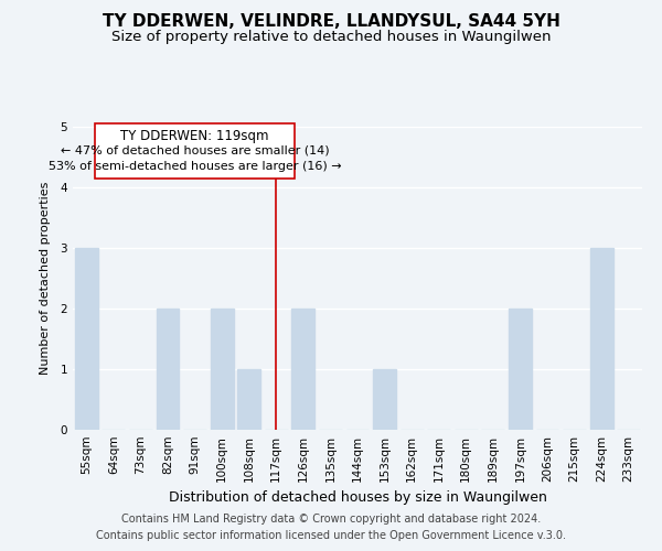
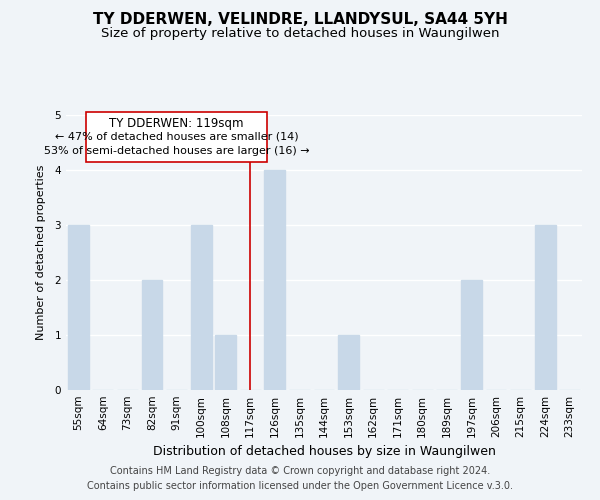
100sqm: 2 -> 3
126sqm: 2 -> 4
